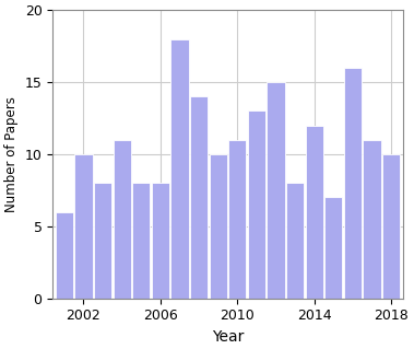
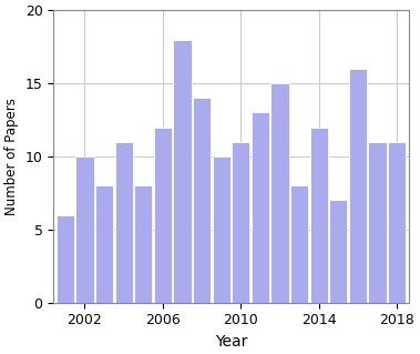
2006: 8 -> 12
2018: 10 -> 11
